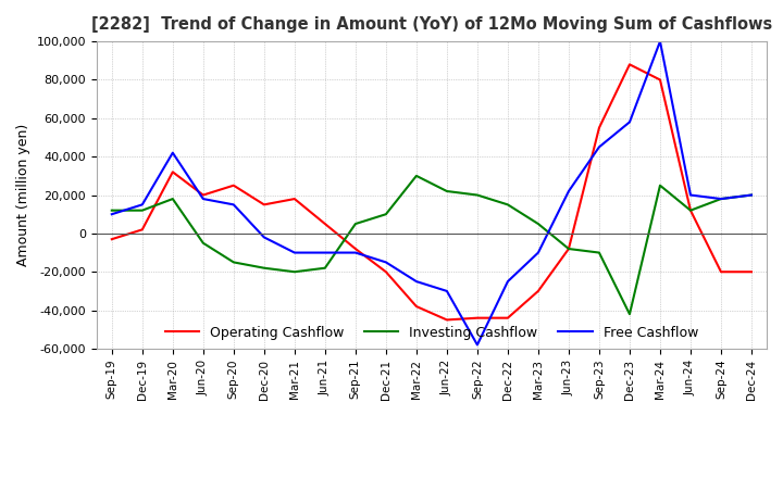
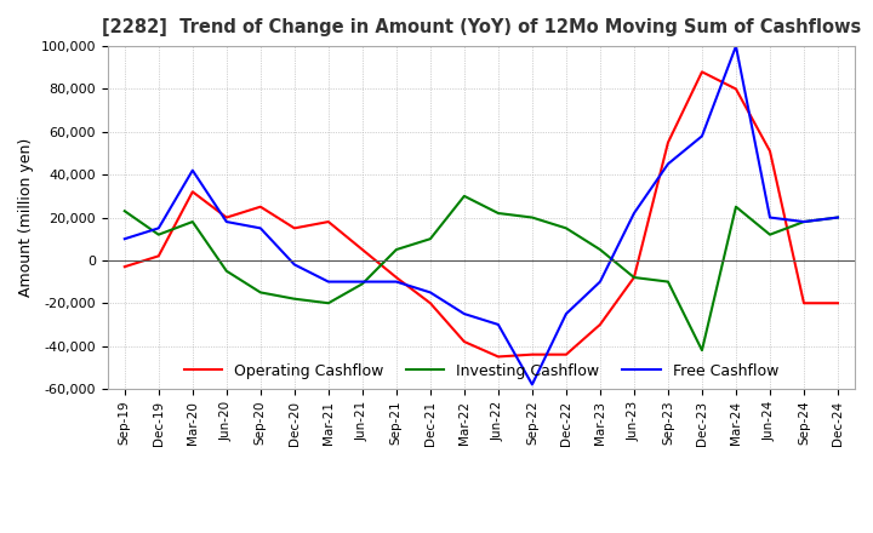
Investing Cashflow/Sep-19: 12,000 -> 23,000
Investing Cashflow/Jun-21: -18,000 -> -11,000
Operating Cashflow/Jun-24: 12,000 -> 51,000
